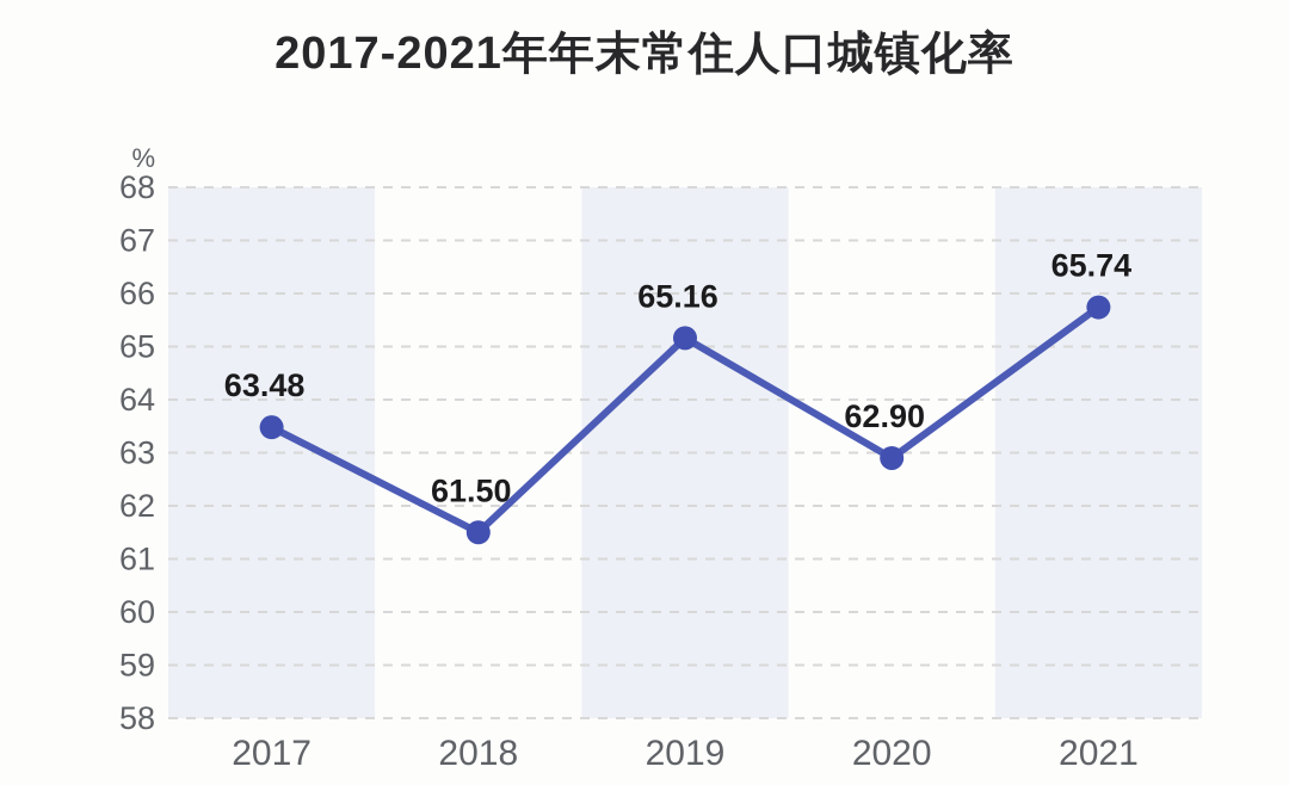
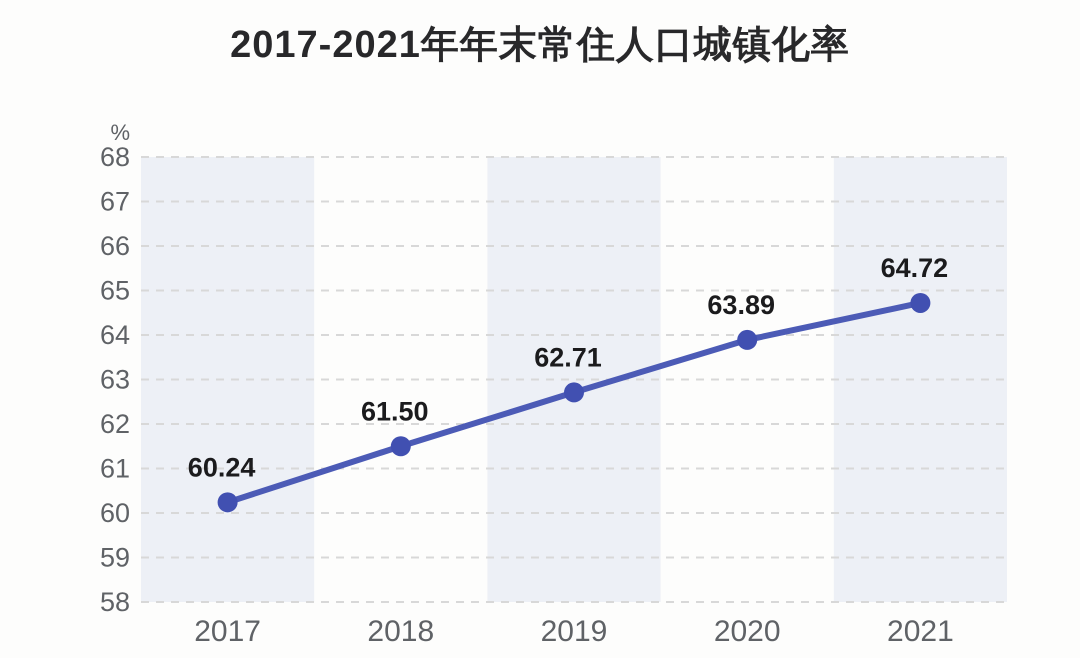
2017: 63.48 -> 60.24
2019: 65.16 -> 62.71
2020: 62.90 -> 63.89
2021: 65.74 -> 64.72
